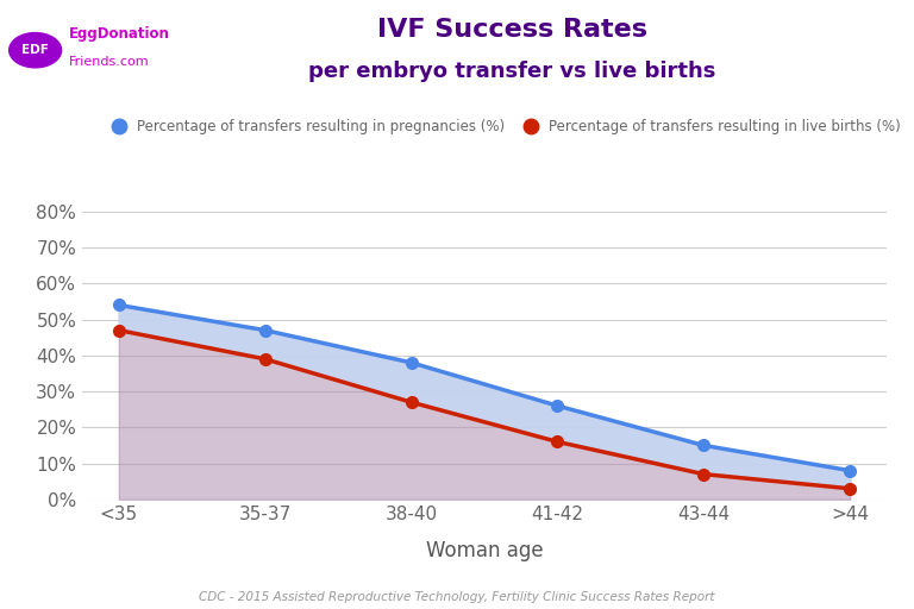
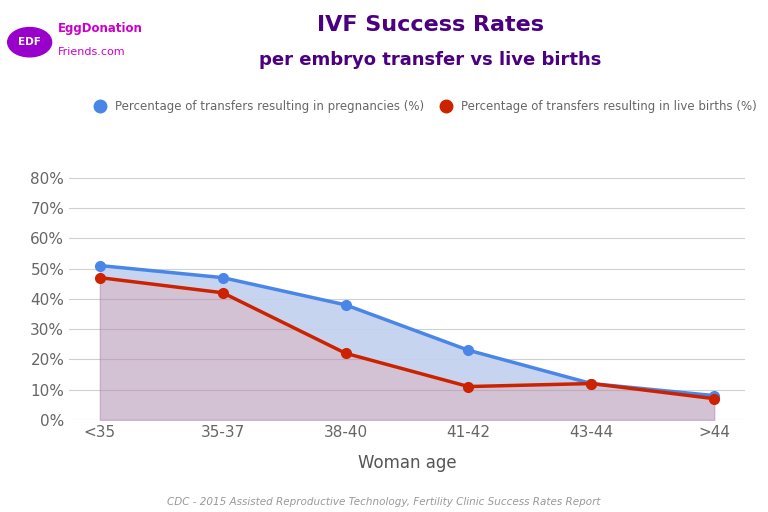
Percentage of transfers resulting in pregnancies (%)/<35: 54% -> 51%
Percentage of transfers resulting in live births (%)/35-37: 39% -> 42%
Percentage of transfers resulting in live births (%)/38-40: 27% -> 22%
Percentage of transfers resulting in pregnancies (%)/41-42: 26% -> 23%
Percentage of transfers resulting in live births (%)/41-42: 16% -> 11%
Percentage of transfers resulting in pregnancies (%)/43-44: 15% -> 12%
Percentage of transfers resulting in live births (%)/43-44: 7% -> 12%
Percentage of transfers resulting in live births (%)/>44: 3% -> 7%
